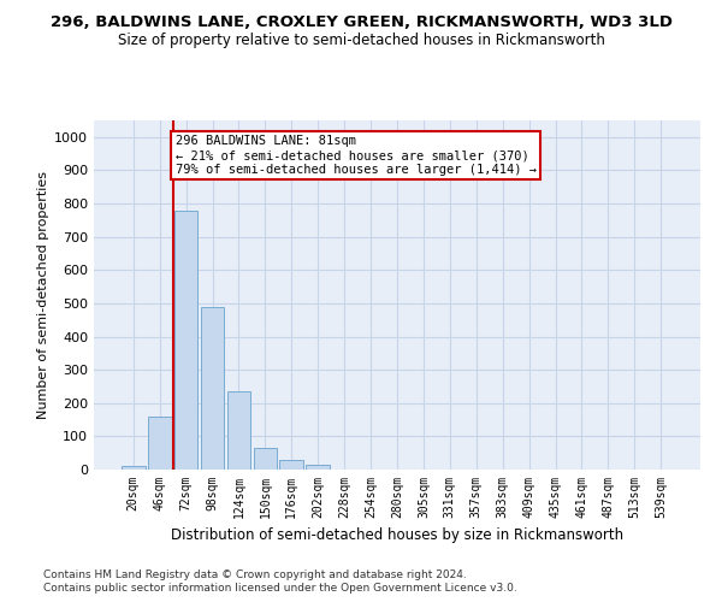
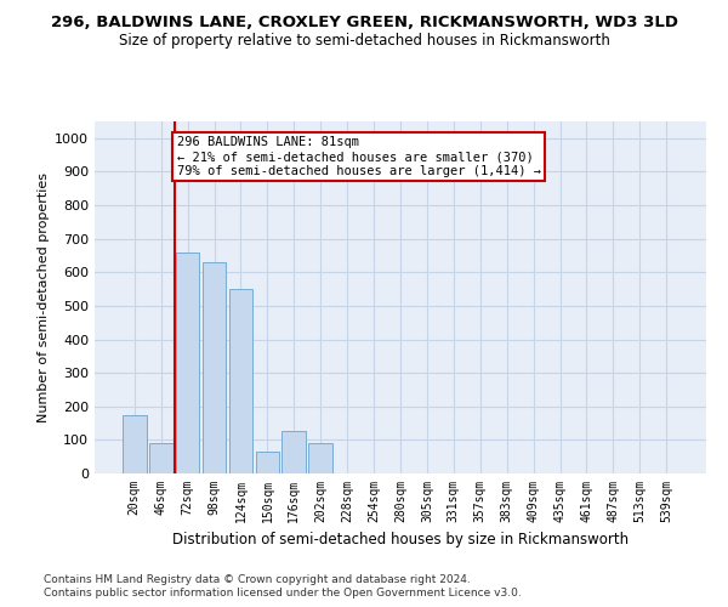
20sqm: 10 -> 175
46sqm: 160 -> 90
72sqm: 780 -> 660
98sqm: 490 -> 630
124sqm: 235 -> 550
176sqm: 30 -> 125
202sqm: 14 -> 90
